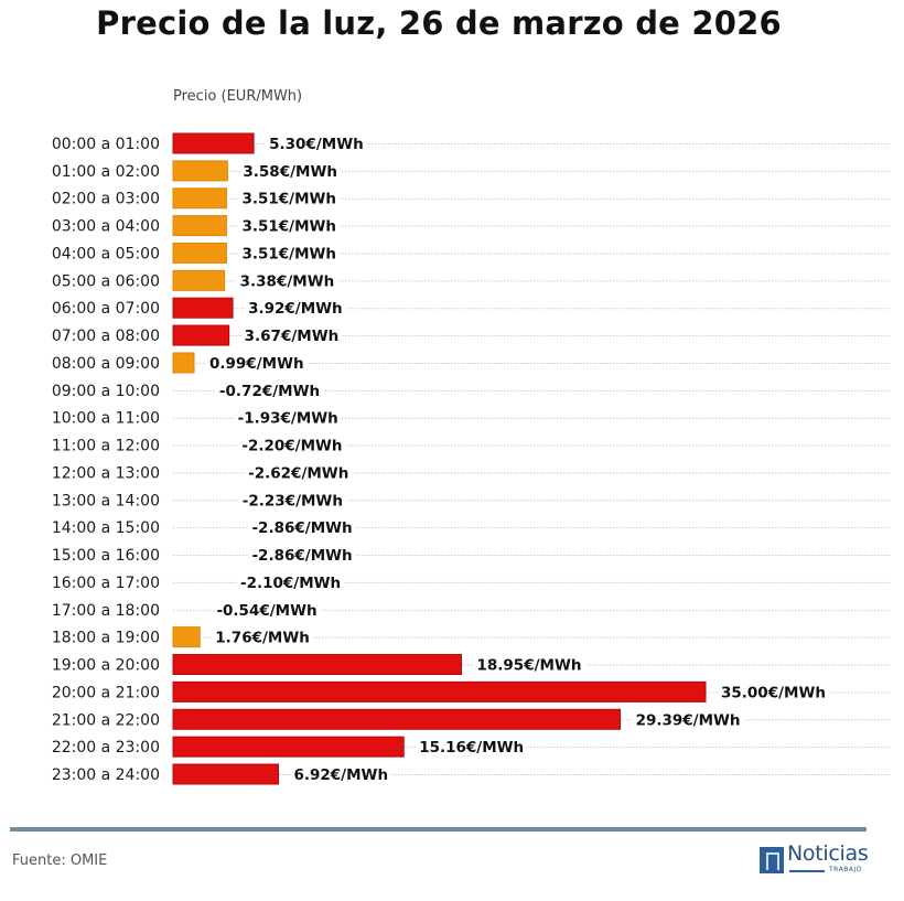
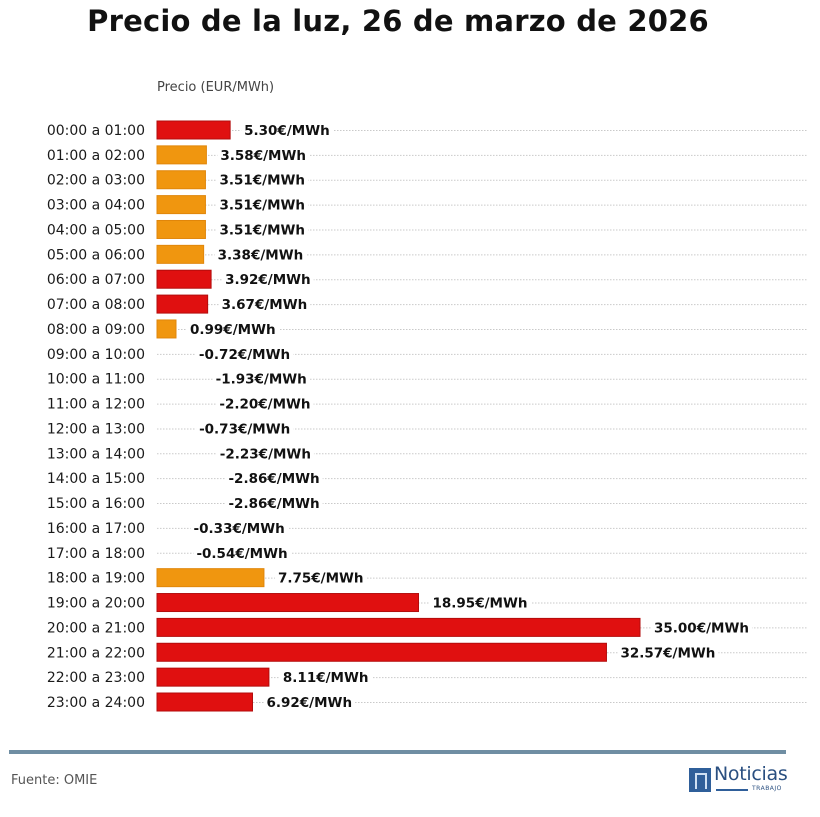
12:00 a 13:00: -2.62 -> -0.73
16:00 a 17:00: -2.10 -> -0.33
18:00 a 19:00: 1.76 -> 7.75
21:00 a 22:00: 29.39 -> 32.57
22:00 a 23:00: 15.16 -> 8.11
